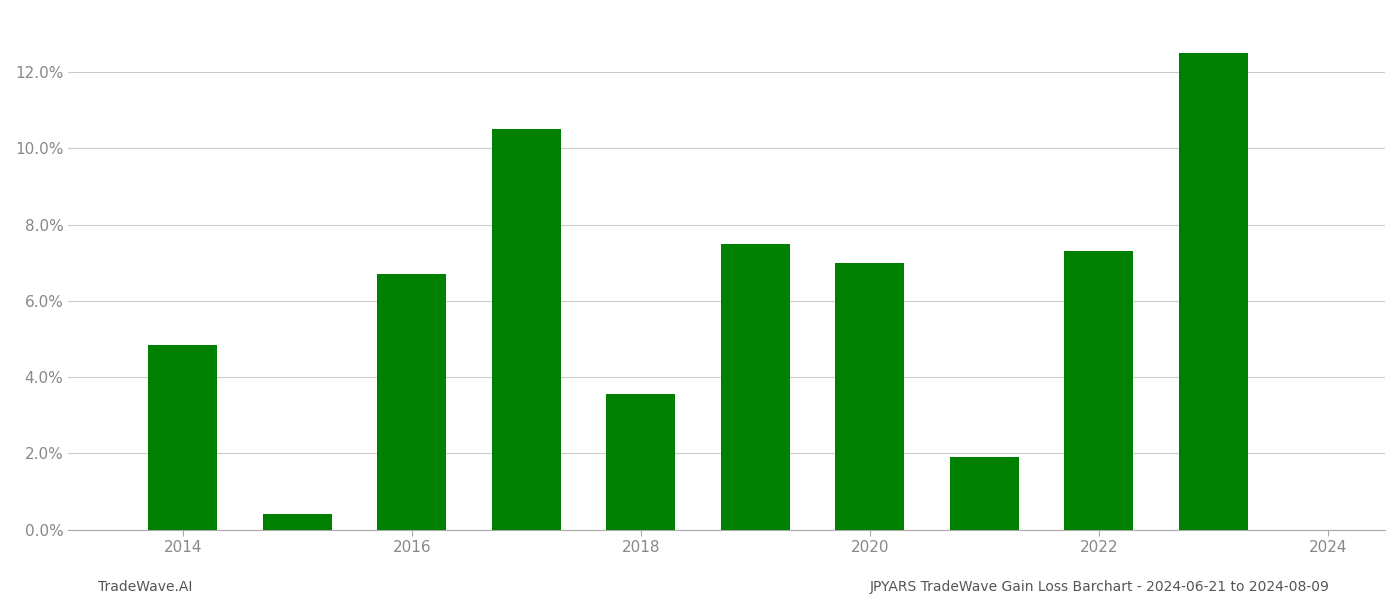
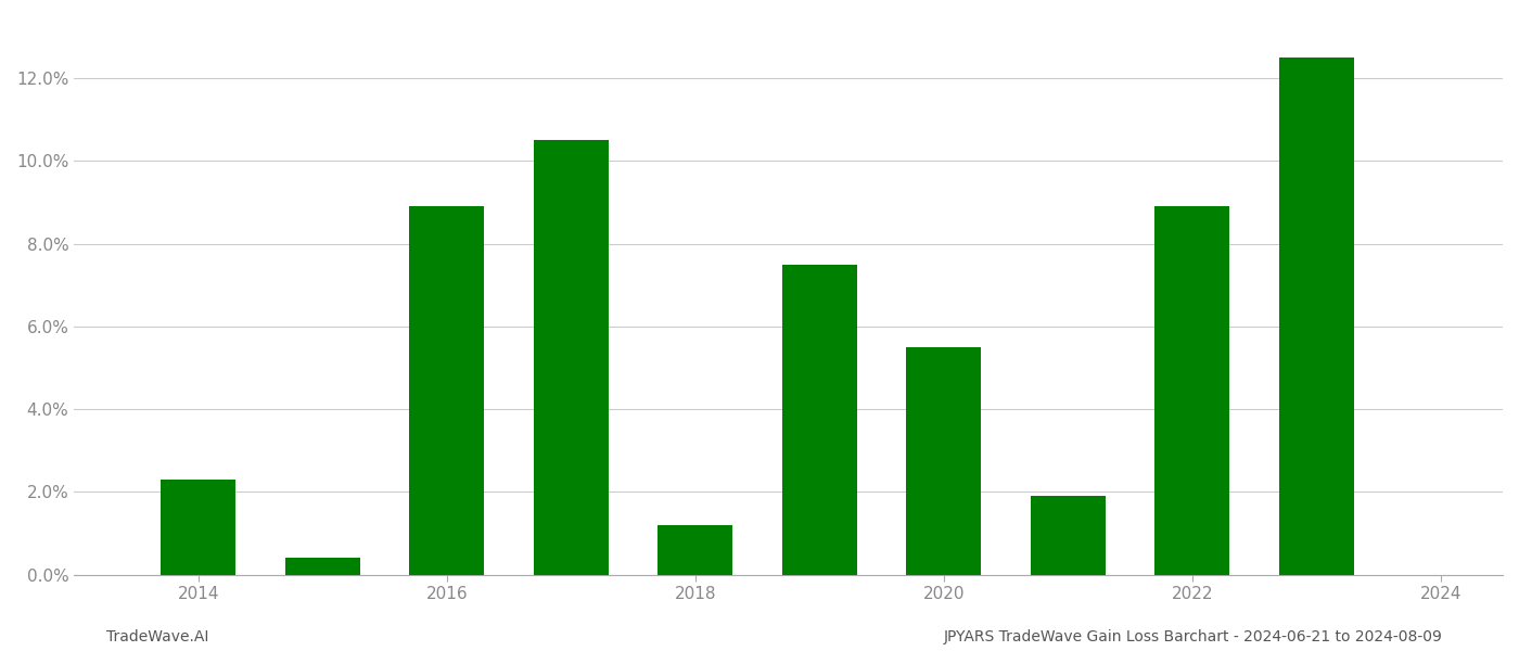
2014: 4.85% -> 2.31%
2016: 6.70% -> 8.90%
2018: 3.55% -> 1.20%
2020: 7.00% -> 5.50%
2022: 7.30% -> 8.90%
